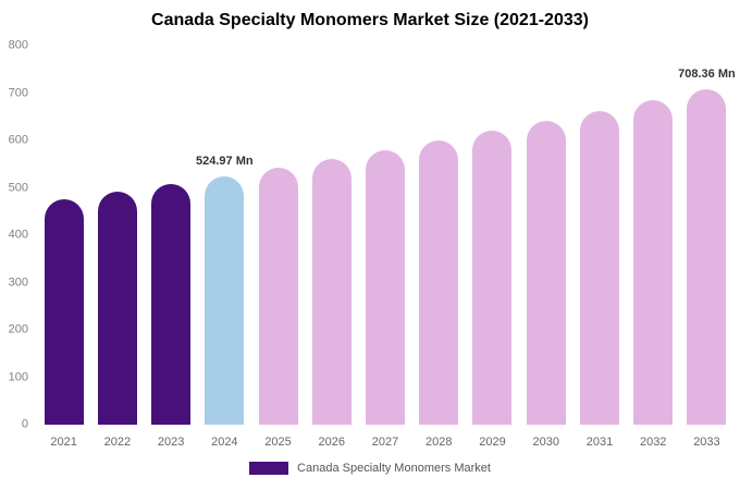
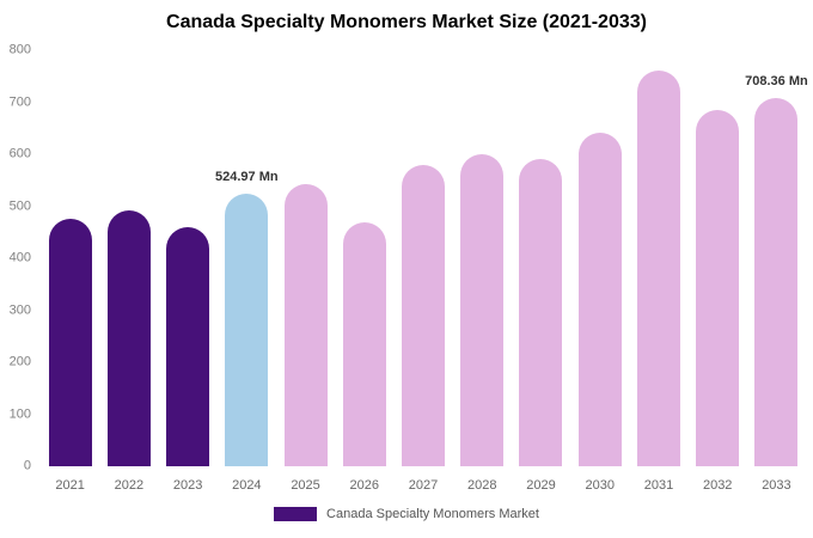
2023: 510 -> 460
2026: 560 -> 470
2029: 620 -> 590
2031: 660 -> 760
